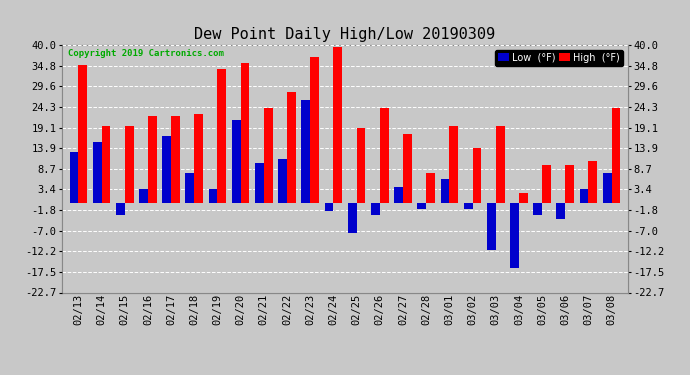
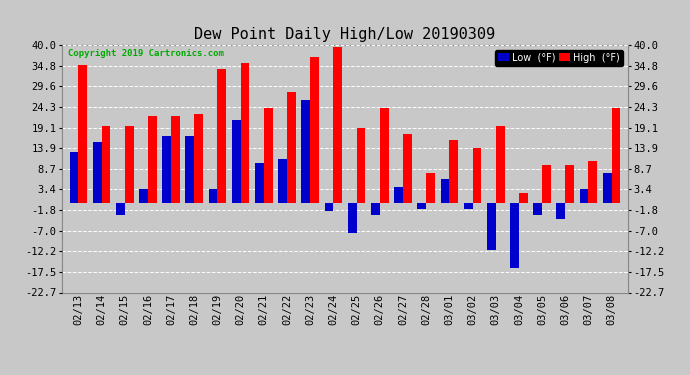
Low (°F)/02/18: 7.5 -> 17.0
High (°F)/03/01: 19.5 -> 16.0
